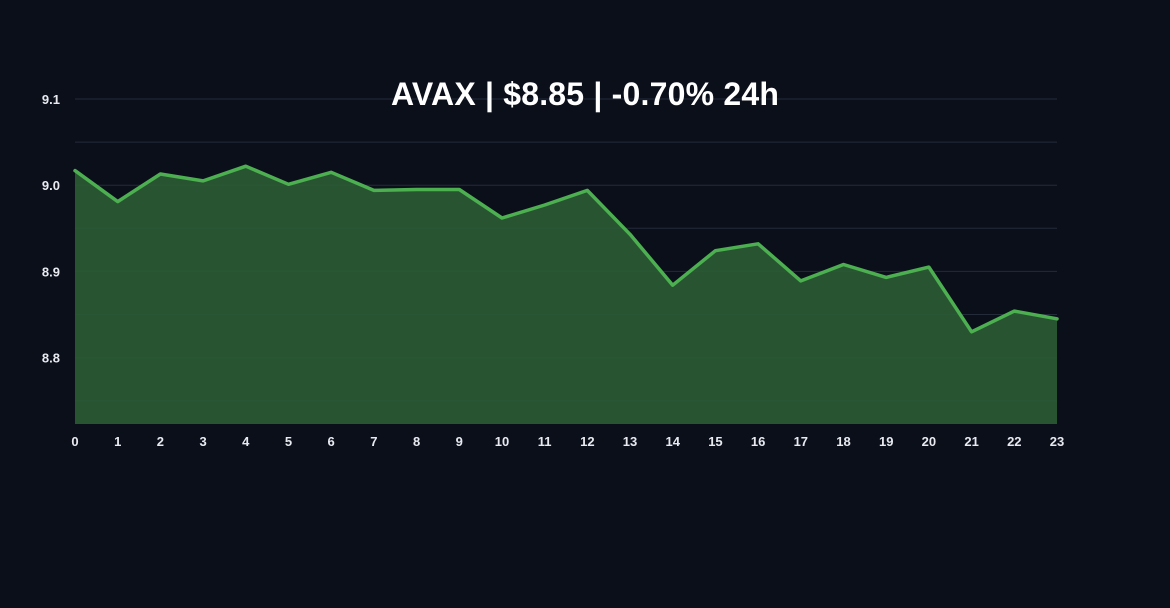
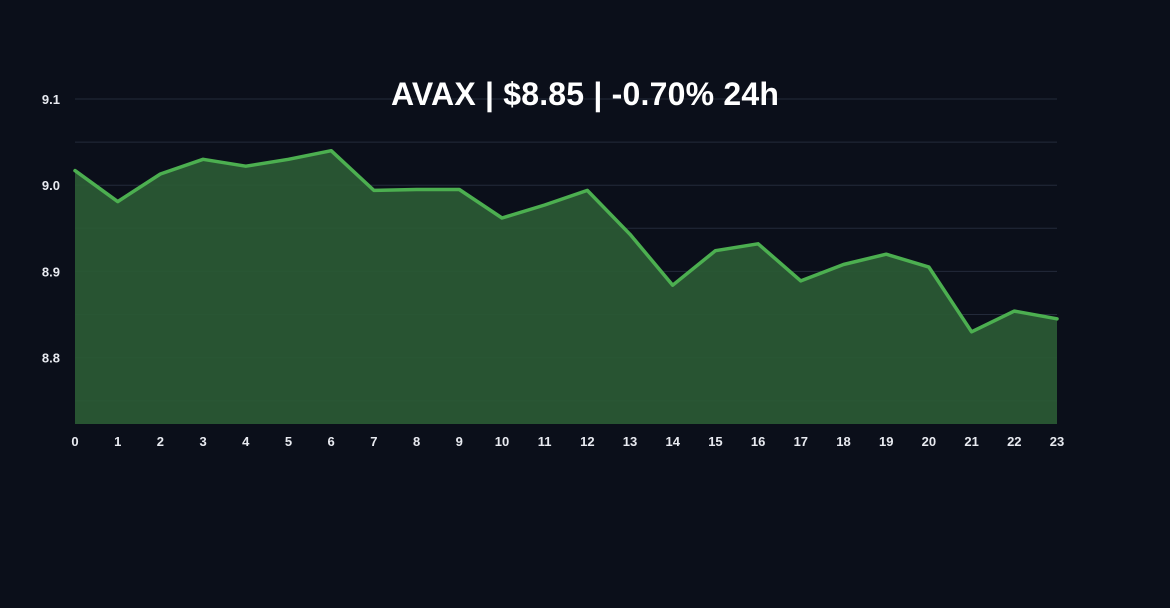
3: 9.01 -> 9.03
5: 9.00 -> 9.03
6: 9.02 -> 9.04
19: 8.89 -> 8.92
